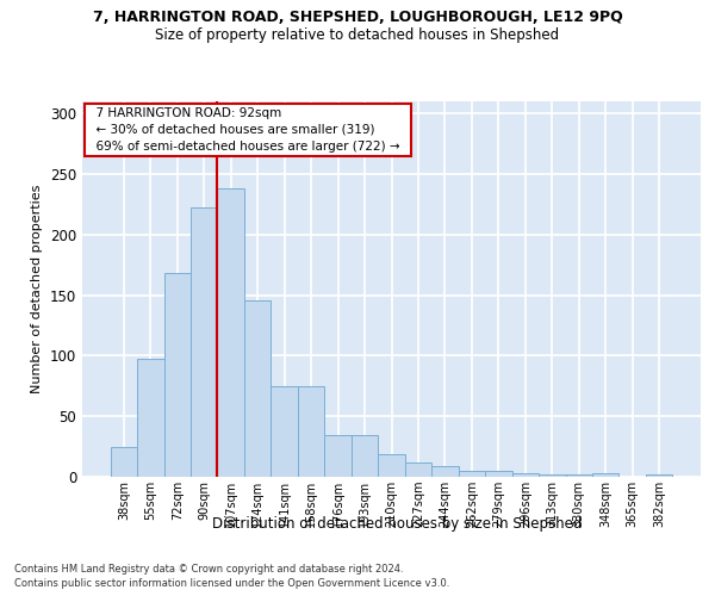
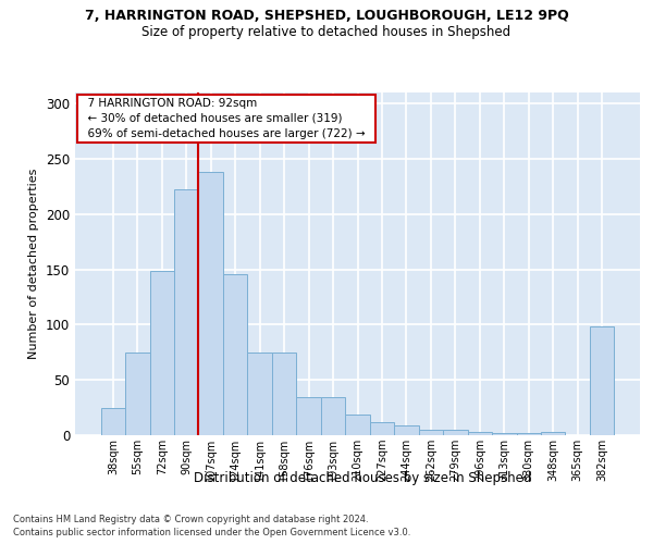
55sqm: 97 -> 75
72sqm: 168 -> 149
382sqm: 2 -> 98
